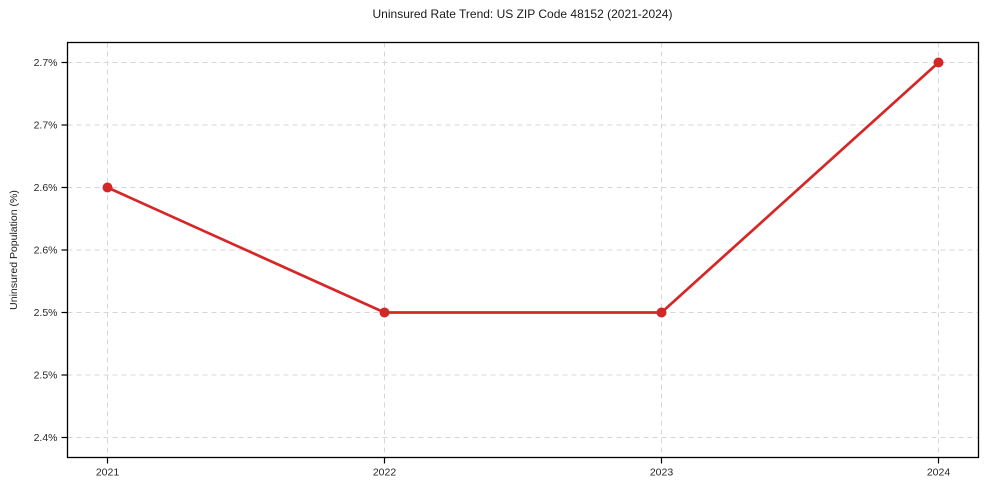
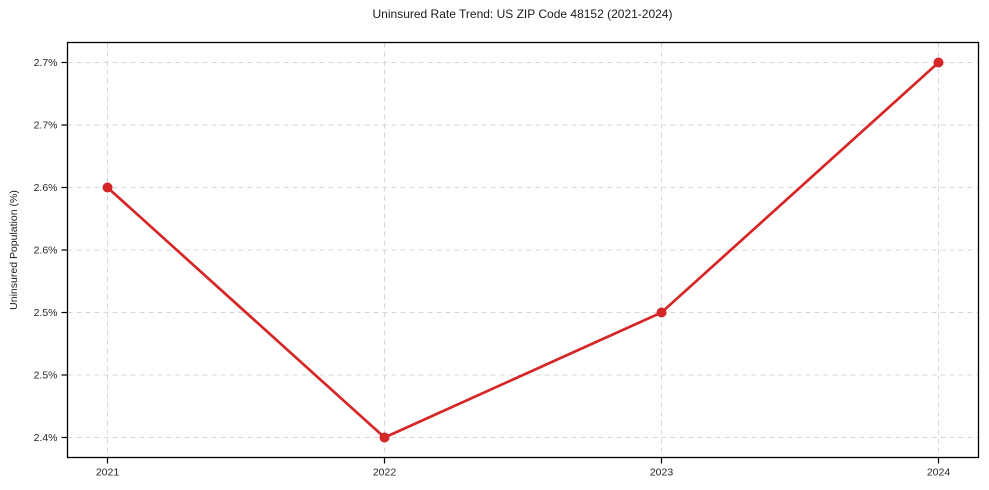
2022: 2.5% -> 2.4%
